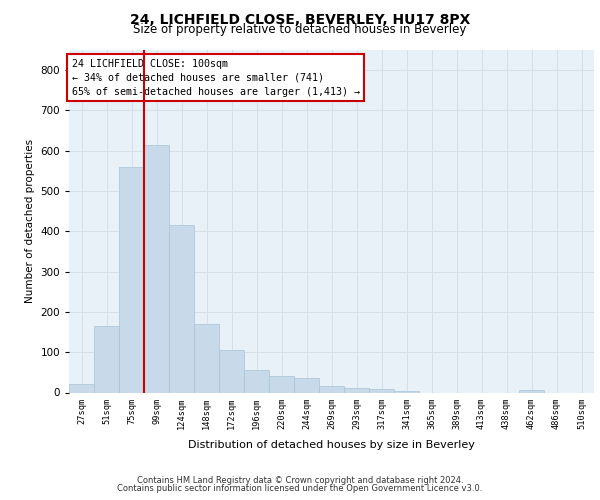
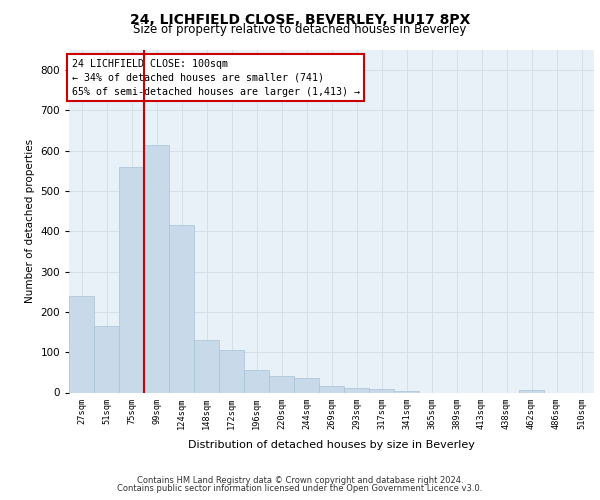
27sqm: 20 -> 240
148sqm: 170 -> 130
